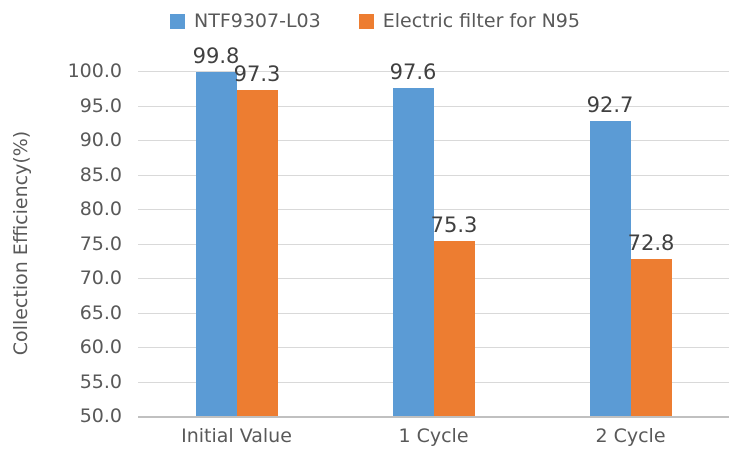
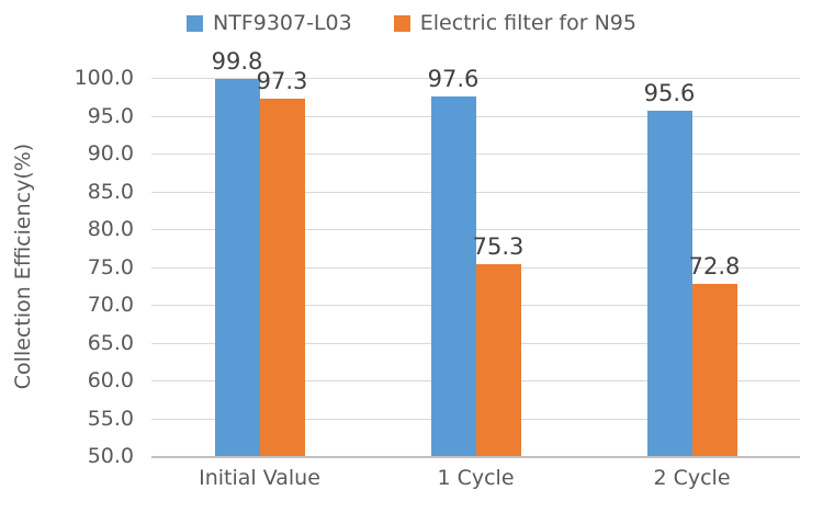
NTF9307-L03/2 Cycle: 92.7 -> 95.6
